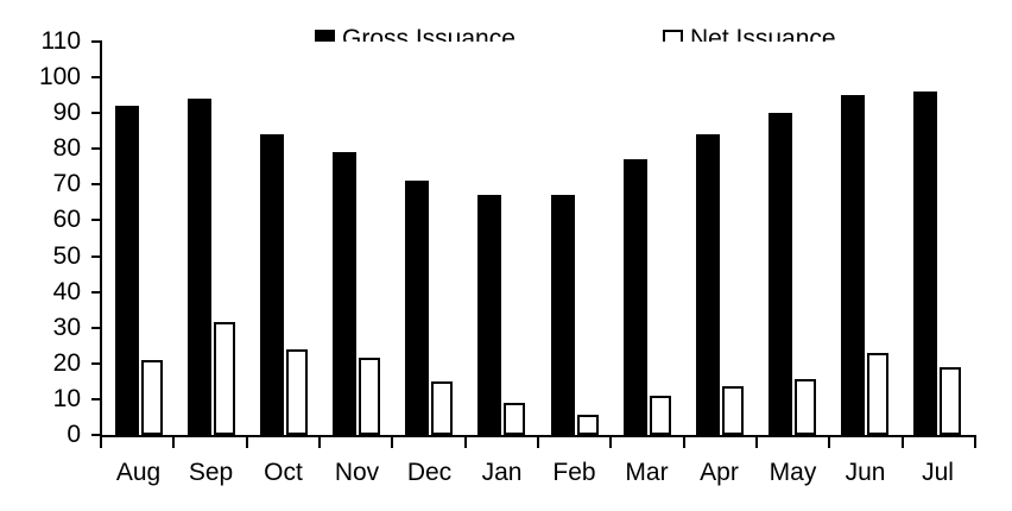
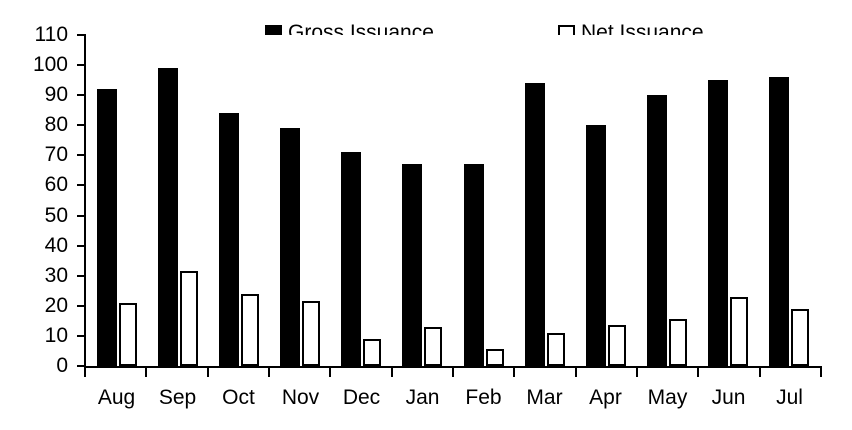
Gross Issuance/Sep: 94 -> 99
Net Issuance/Dec: 15 -> 9
Net Issuance/Jan: 9 -> 13
Gross Issuance/Mar: 77 -> 94
Gross Issuance/Apr: 84 -> 80
